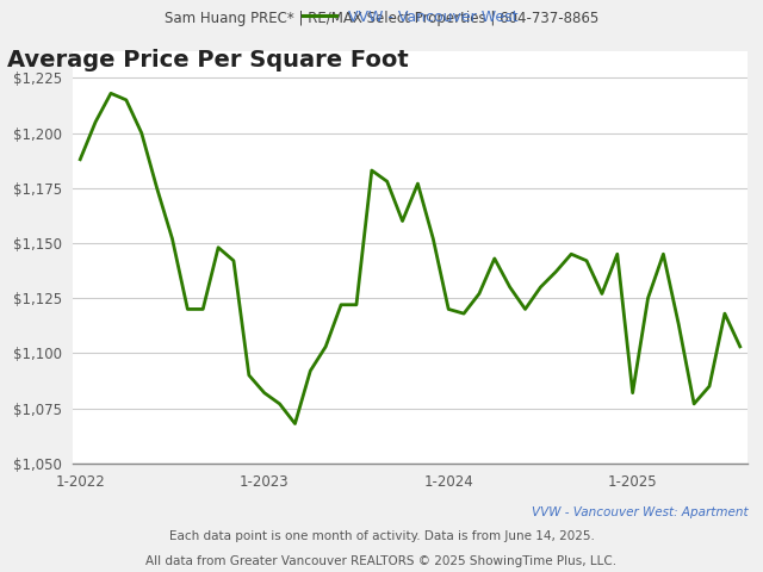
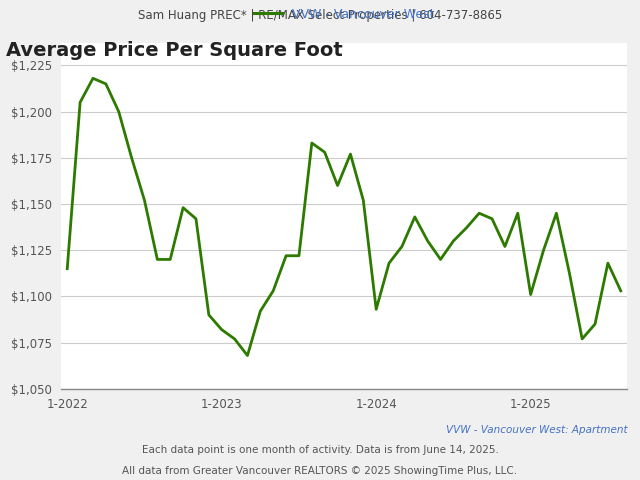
1-2022: $1,188 -> $1,115
1-2024: $1,120 -> $1,093
1-2025: $1,082 -> $1,101
